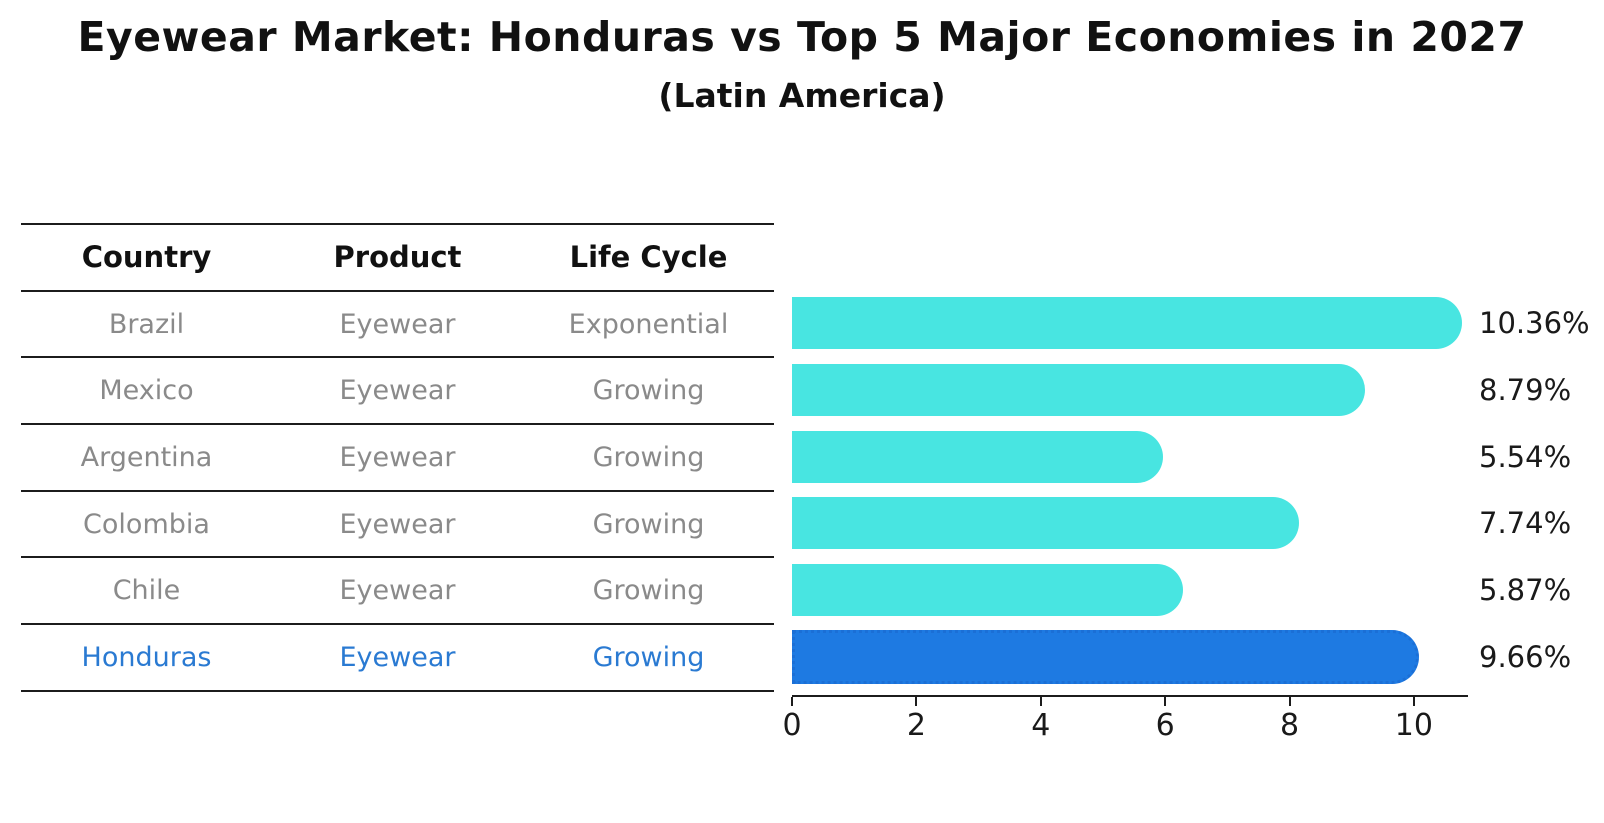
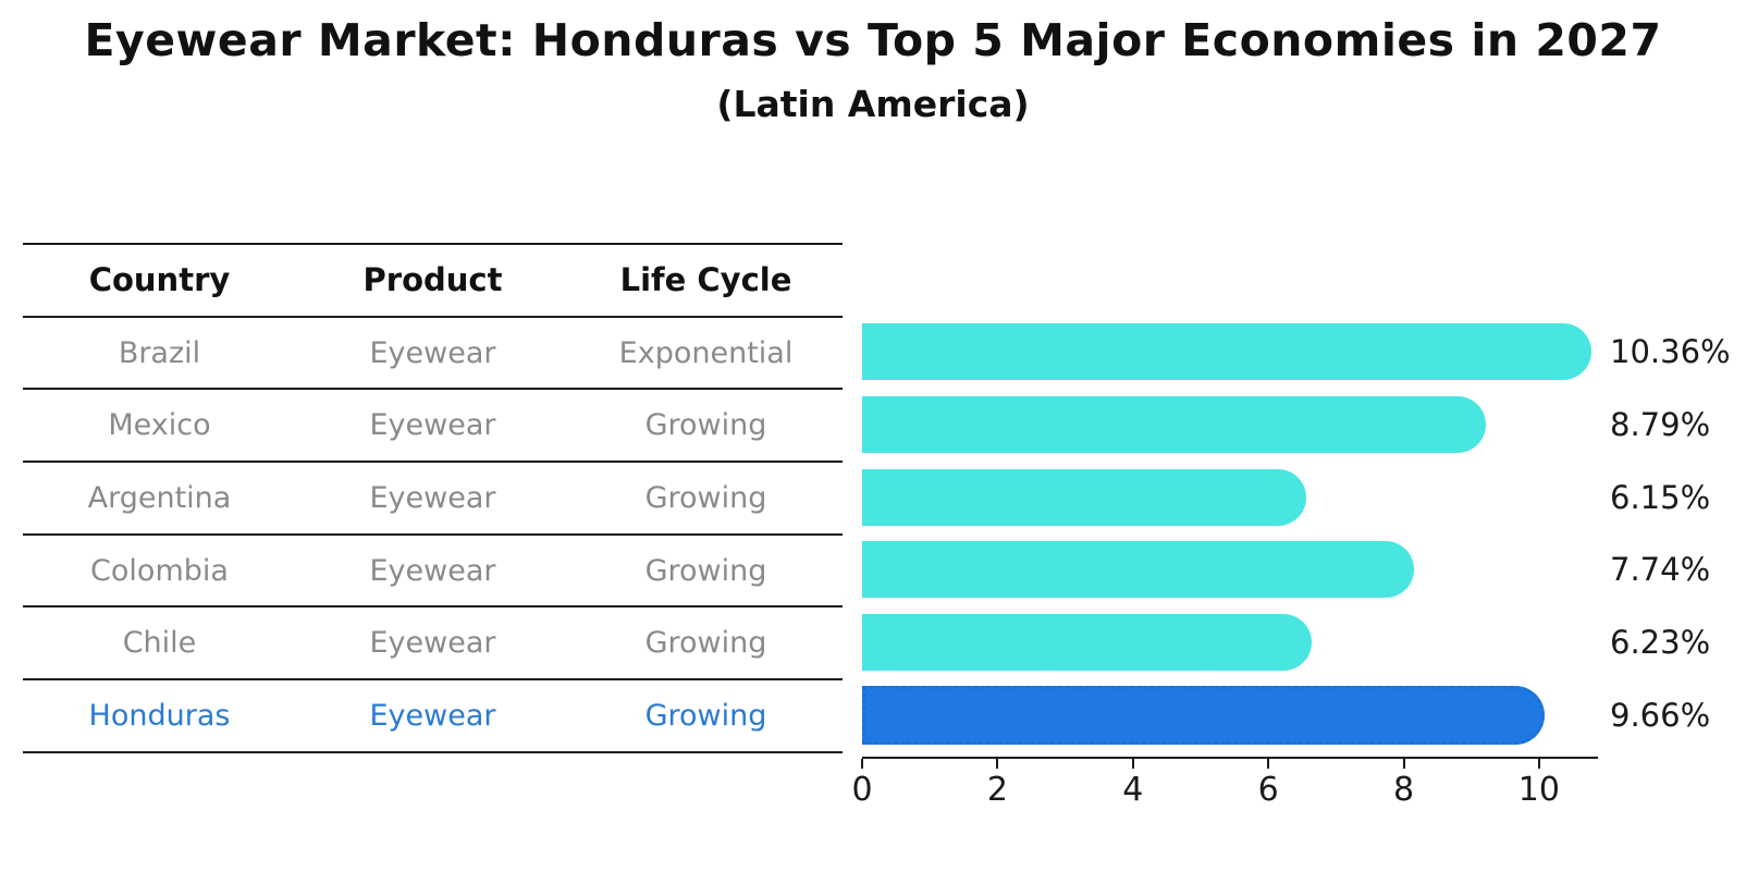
Argentina: 5.54% -> 6.15%
Chile: 5.87% -> 6.23%
